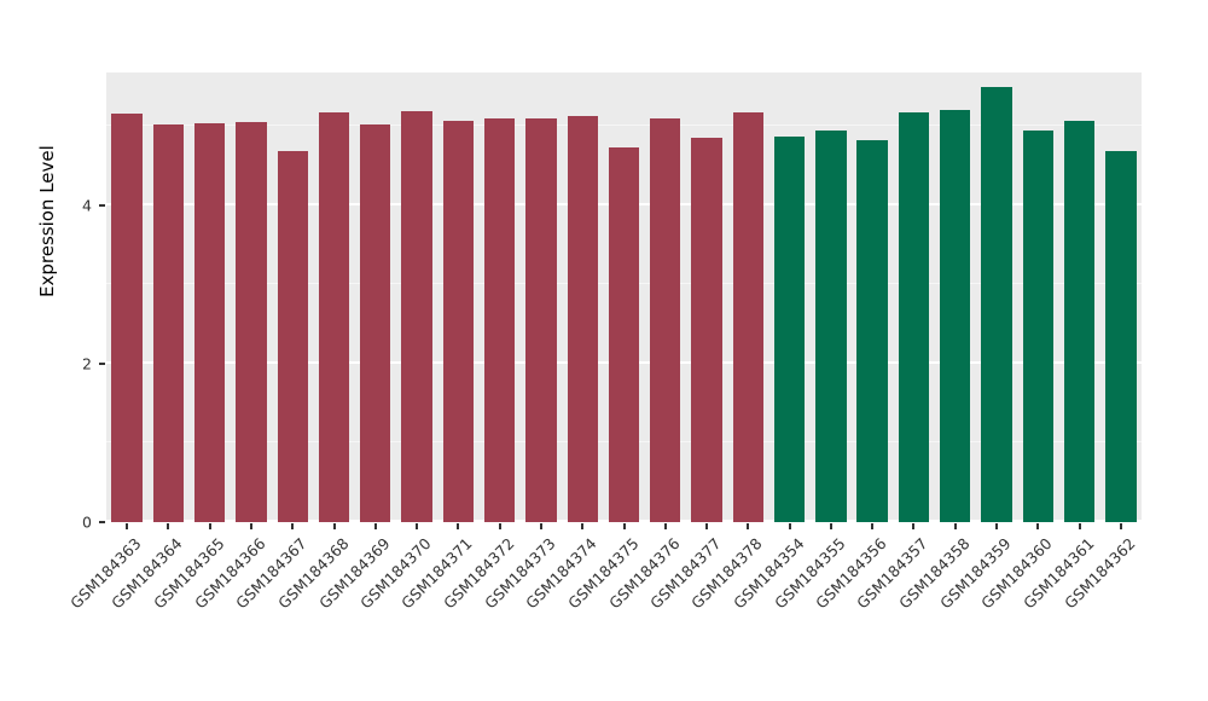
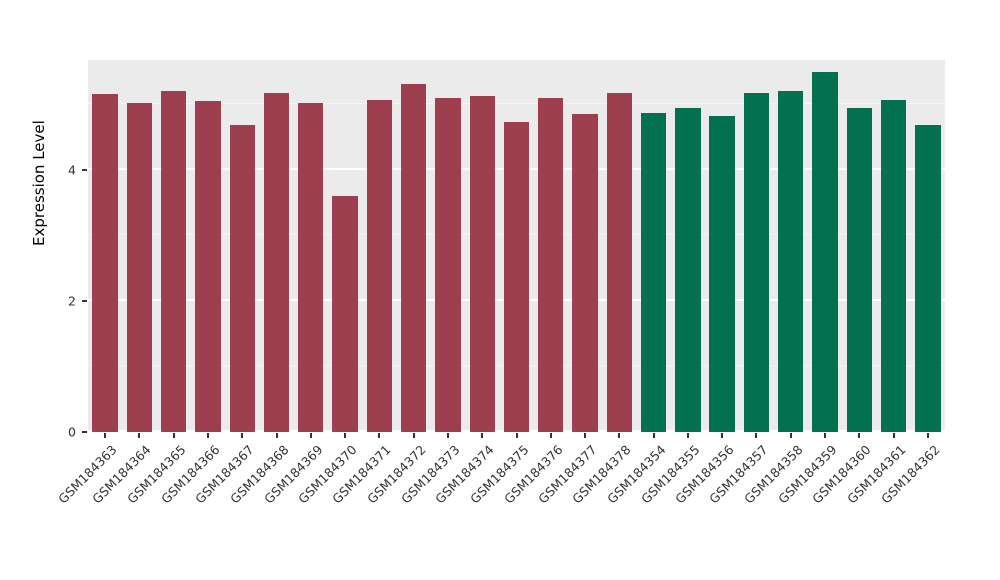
GSM184365: 5.0 -> 5.2
GSM184370: 5.2 -> 3.6
GSM184372: 5.1 -> 5.3
